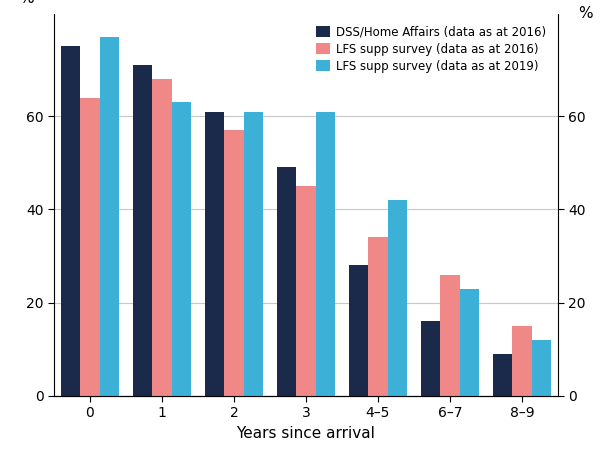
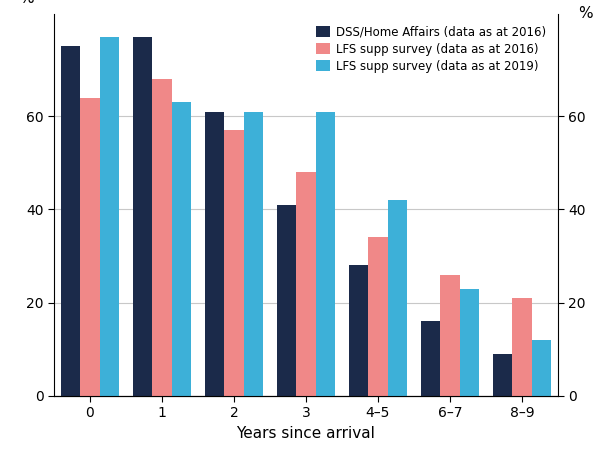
DSS/Home Affairs (data as at 2016)/1: 71 -> 77
DSS/Home Affairs (data as at 2016)/3: 49 -> 41
LFS supp survey (data as at 2016)/3: 45 -> 48
LFS supp survey (data as at 2016)/8–9: 15 -> 21
